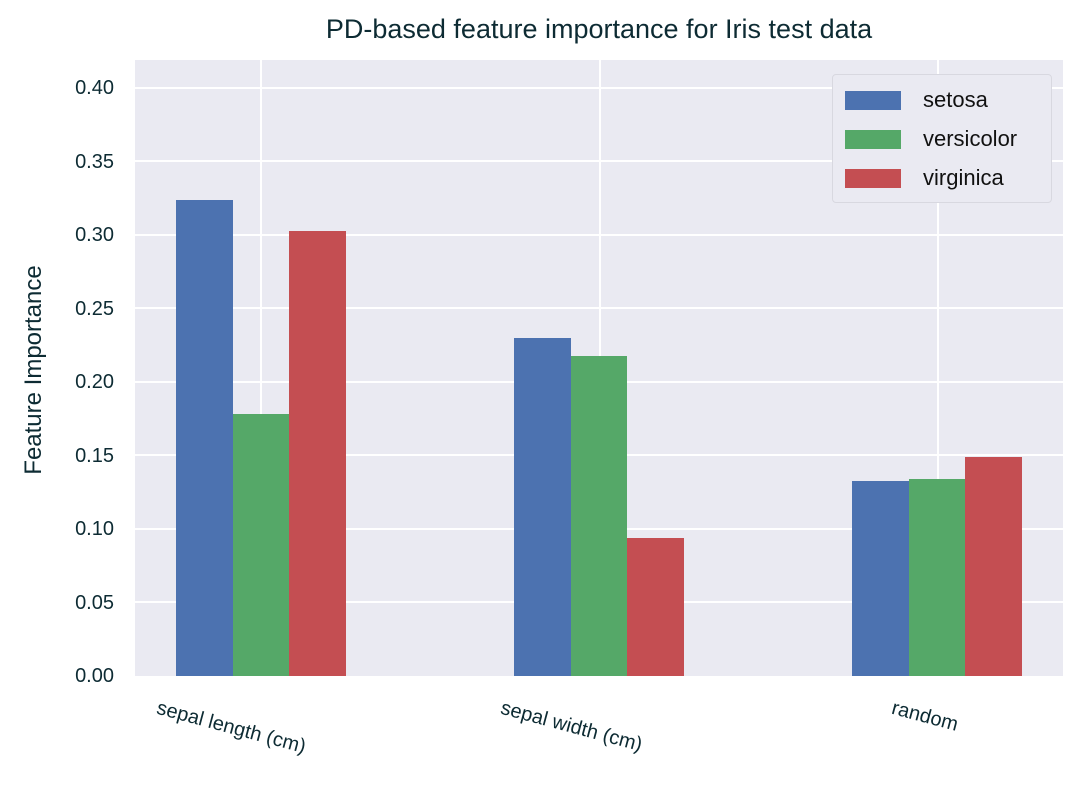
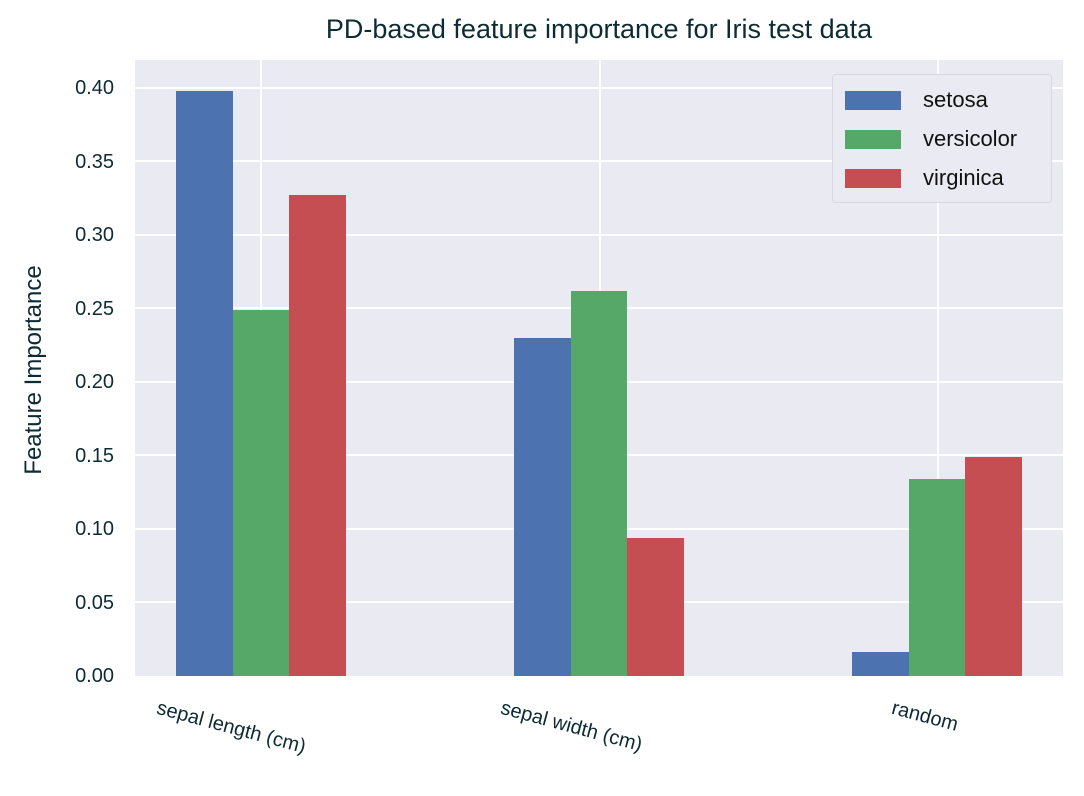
setosa/sepal length (cm): 0.324 -> 0.398
versicolor/sepal length (cm): 0.178 -> 0.249
virginica/sepal length (cm): 0.303 -> 0.327
versicolor/sepal width (cm): 0.218 -> 0.262
setosa/random: 0.133 -> 0.016
